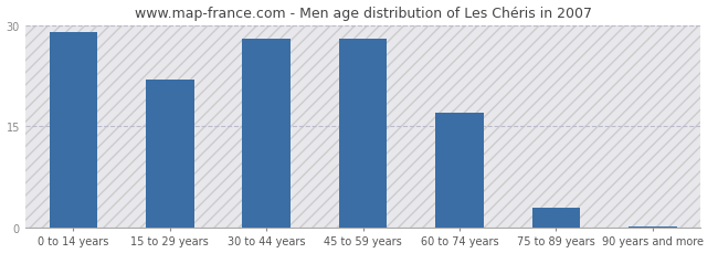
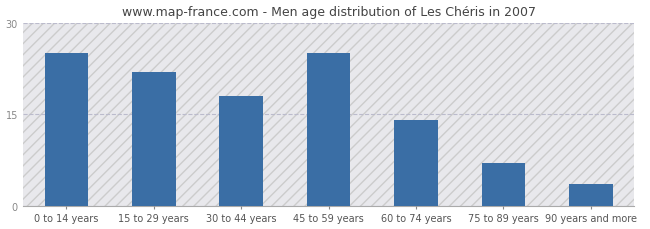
0 to 14 years: 29.0 -> 25.0
30 to 44 years: 28.0 -> 18.0
45 to 59 years: 28.0 -> 25.0
60 to 74 years: 17.0 -> 14.0
75 to 89 years: 3.0 -> 7.0
90 years and more: 0.2 -> 3.6
